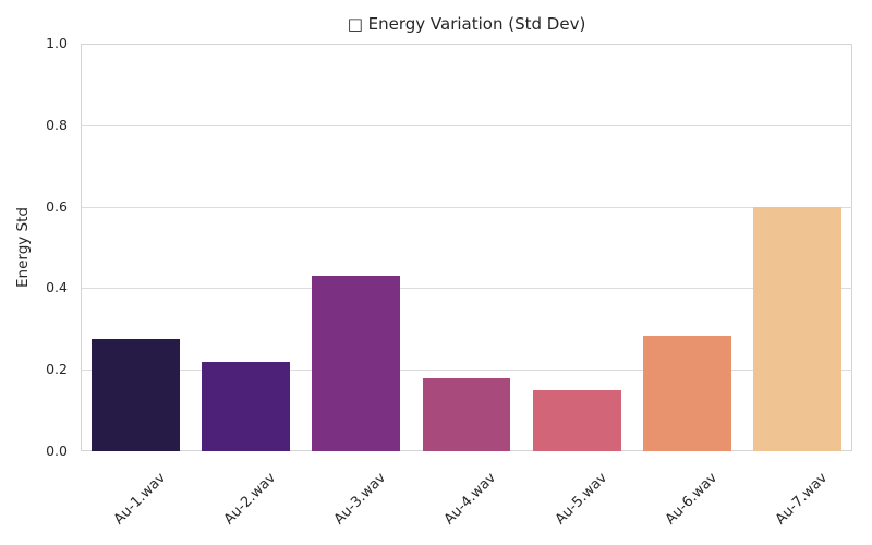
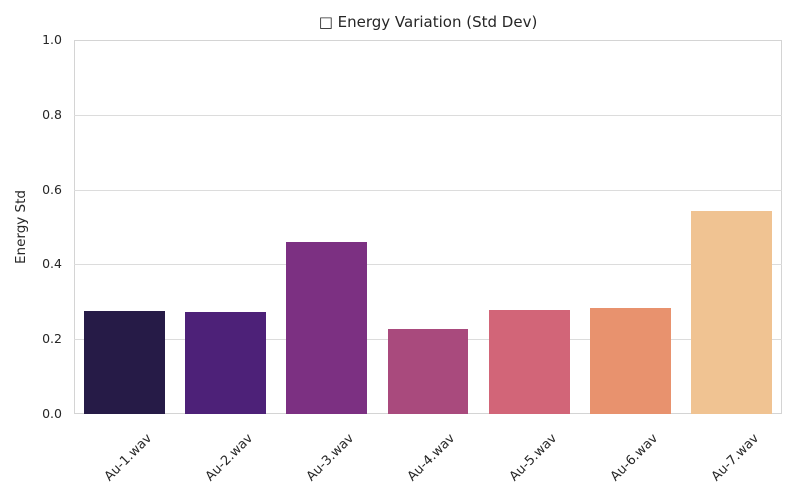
Au-2.wav: 0.22 -> 0.27
Au-3.wav: 0.43 -> 0.46
Au-4.wav: 0.18 -> 0.23
Au-5.wav: 0.15 -> 0.28
Au-7.wav: 0.60 -> 0.54
